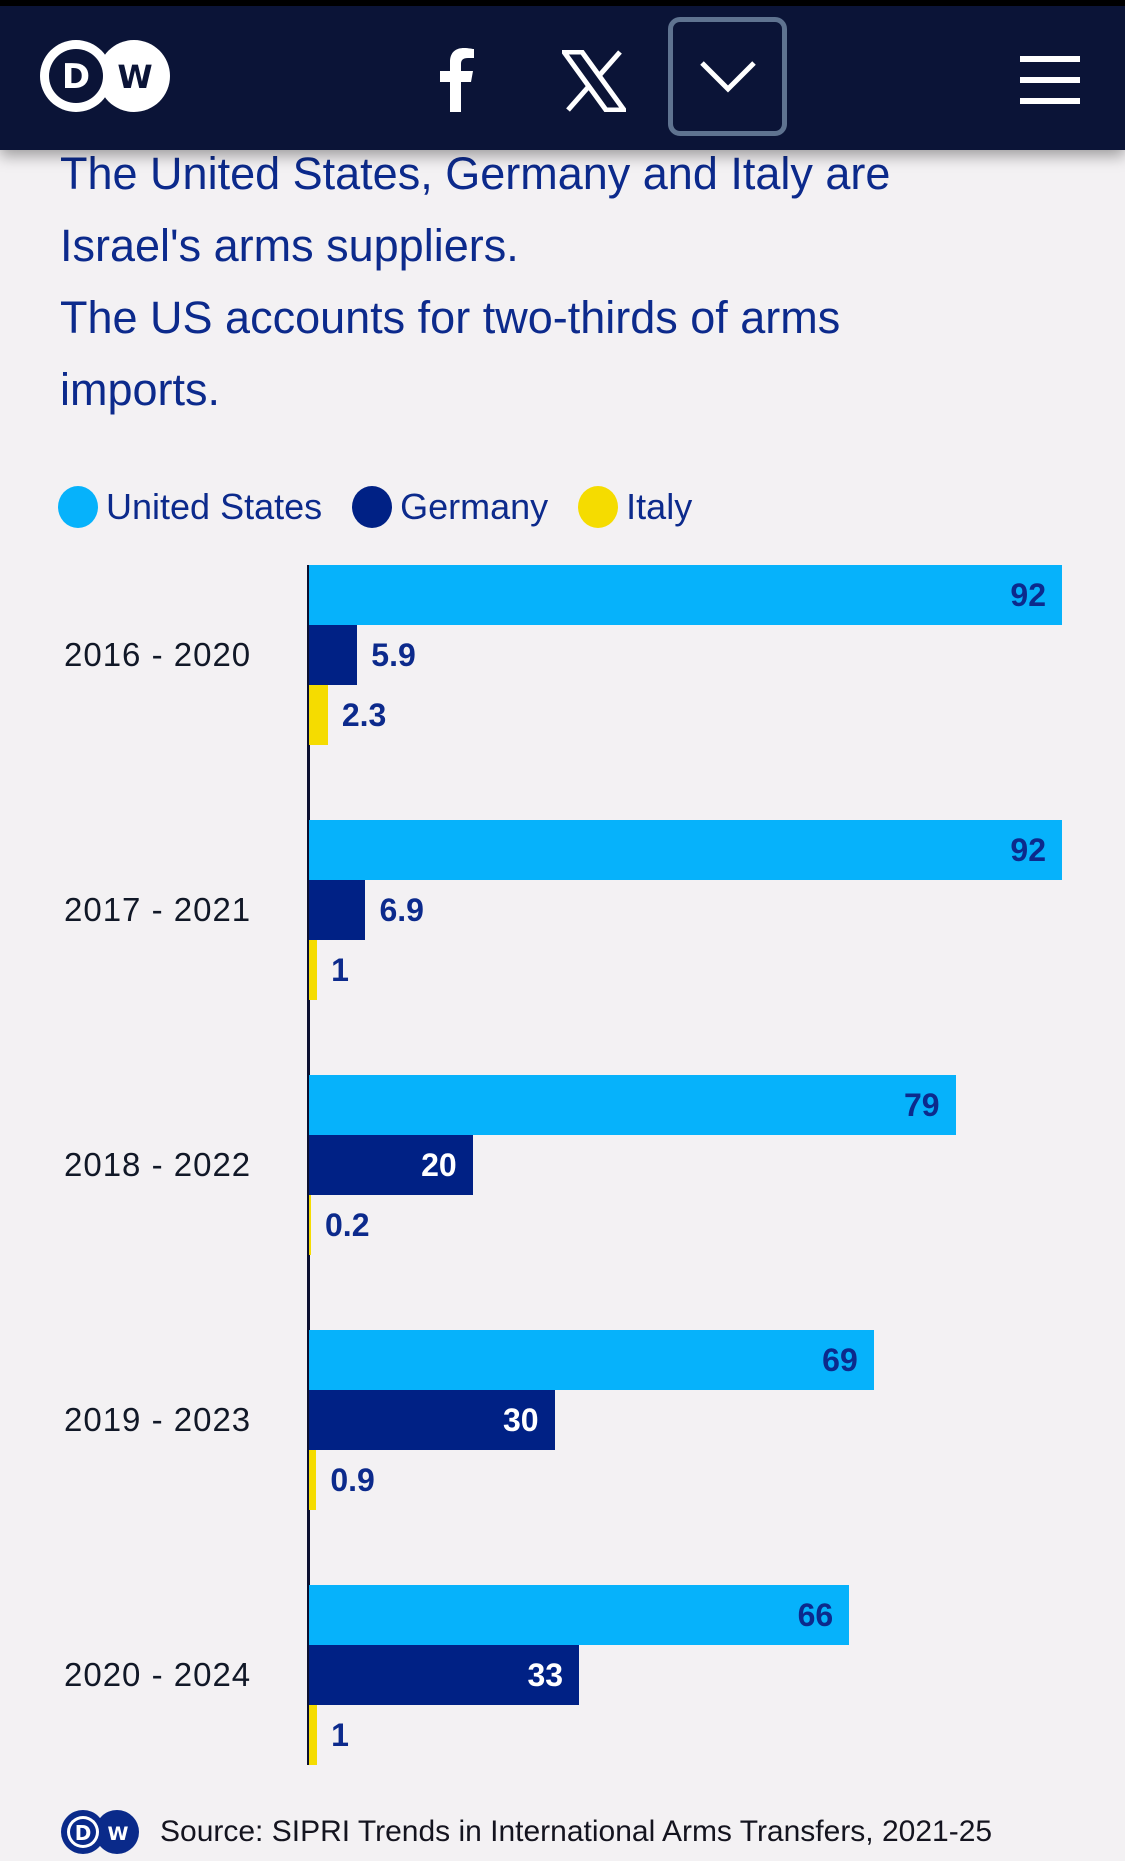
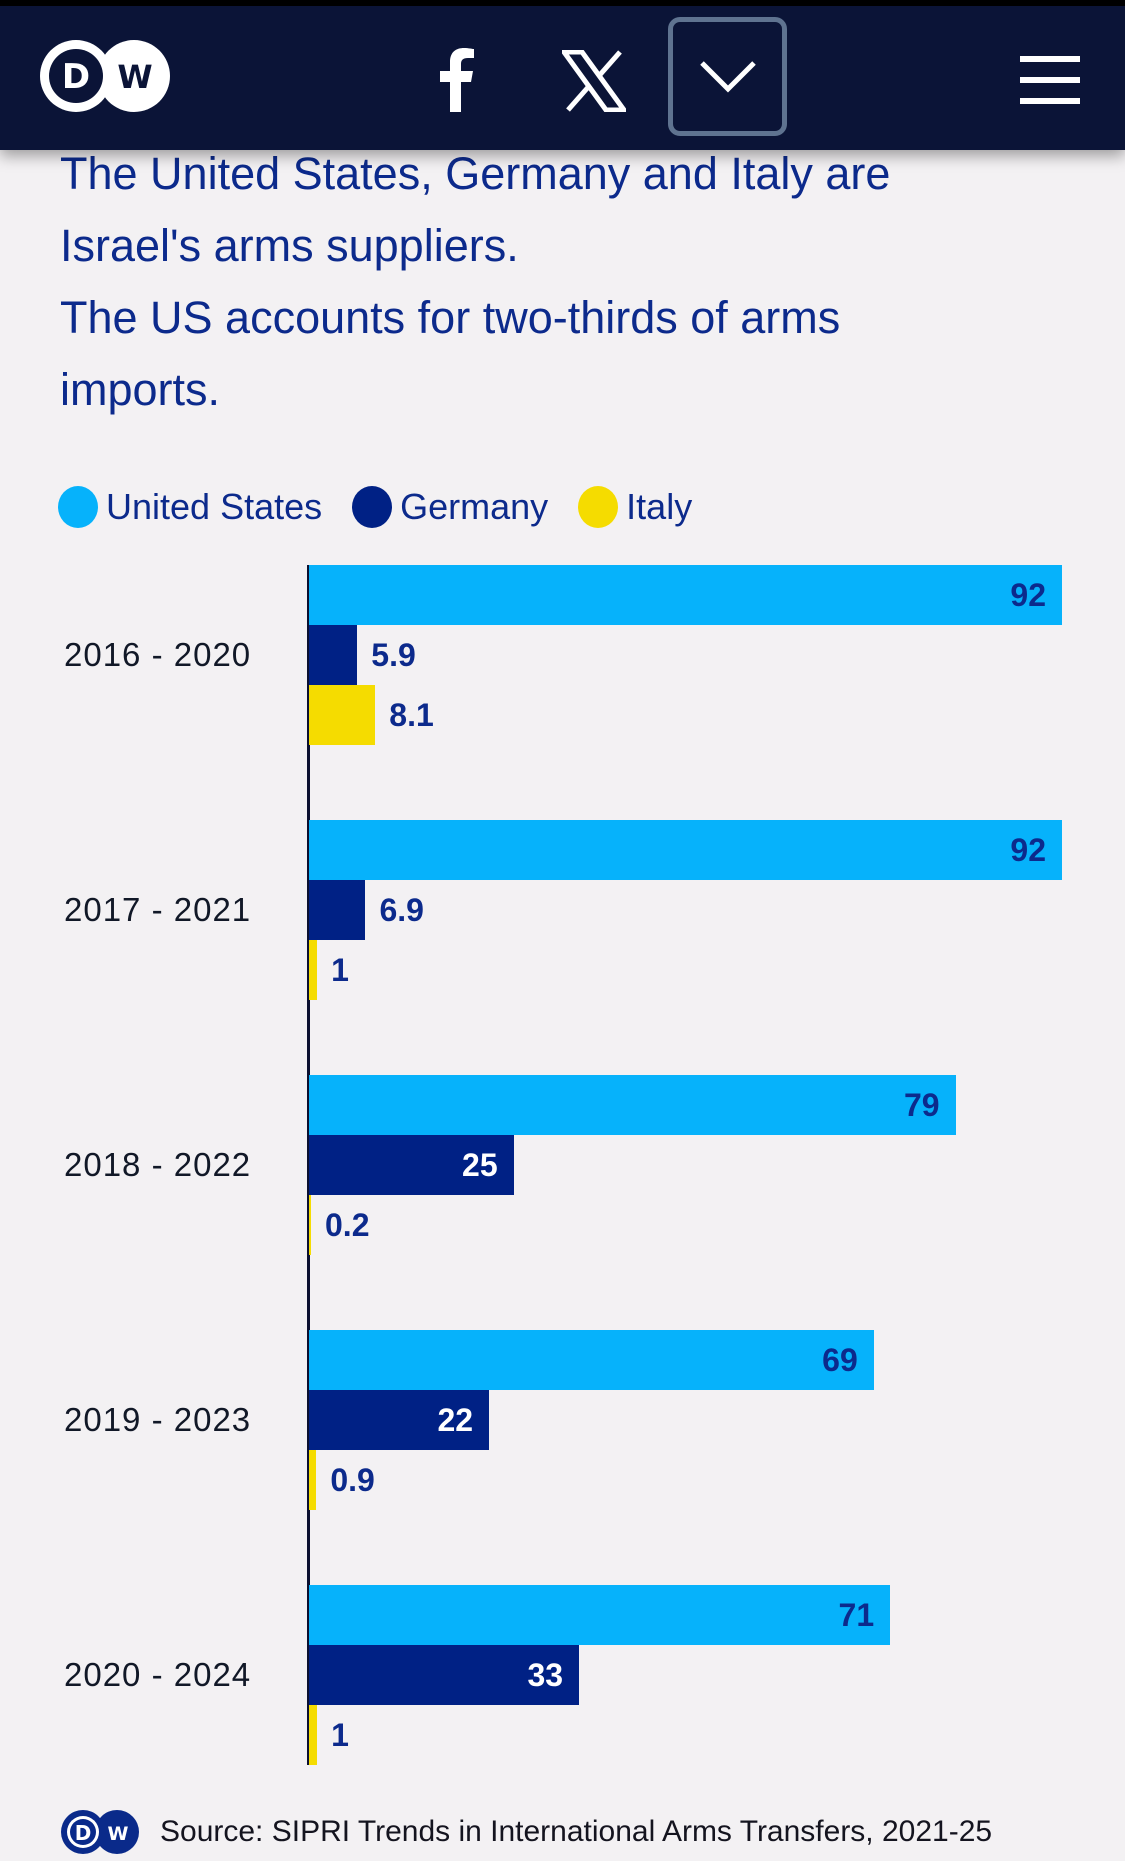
Italy/2016 - 2020: 2.3 -> 8.1
Germany/2018 - 2022: 20 -> 25
Germany/2019 - 2023: 30 -> 22
United States/2020 - 2024: 66 -> 71
